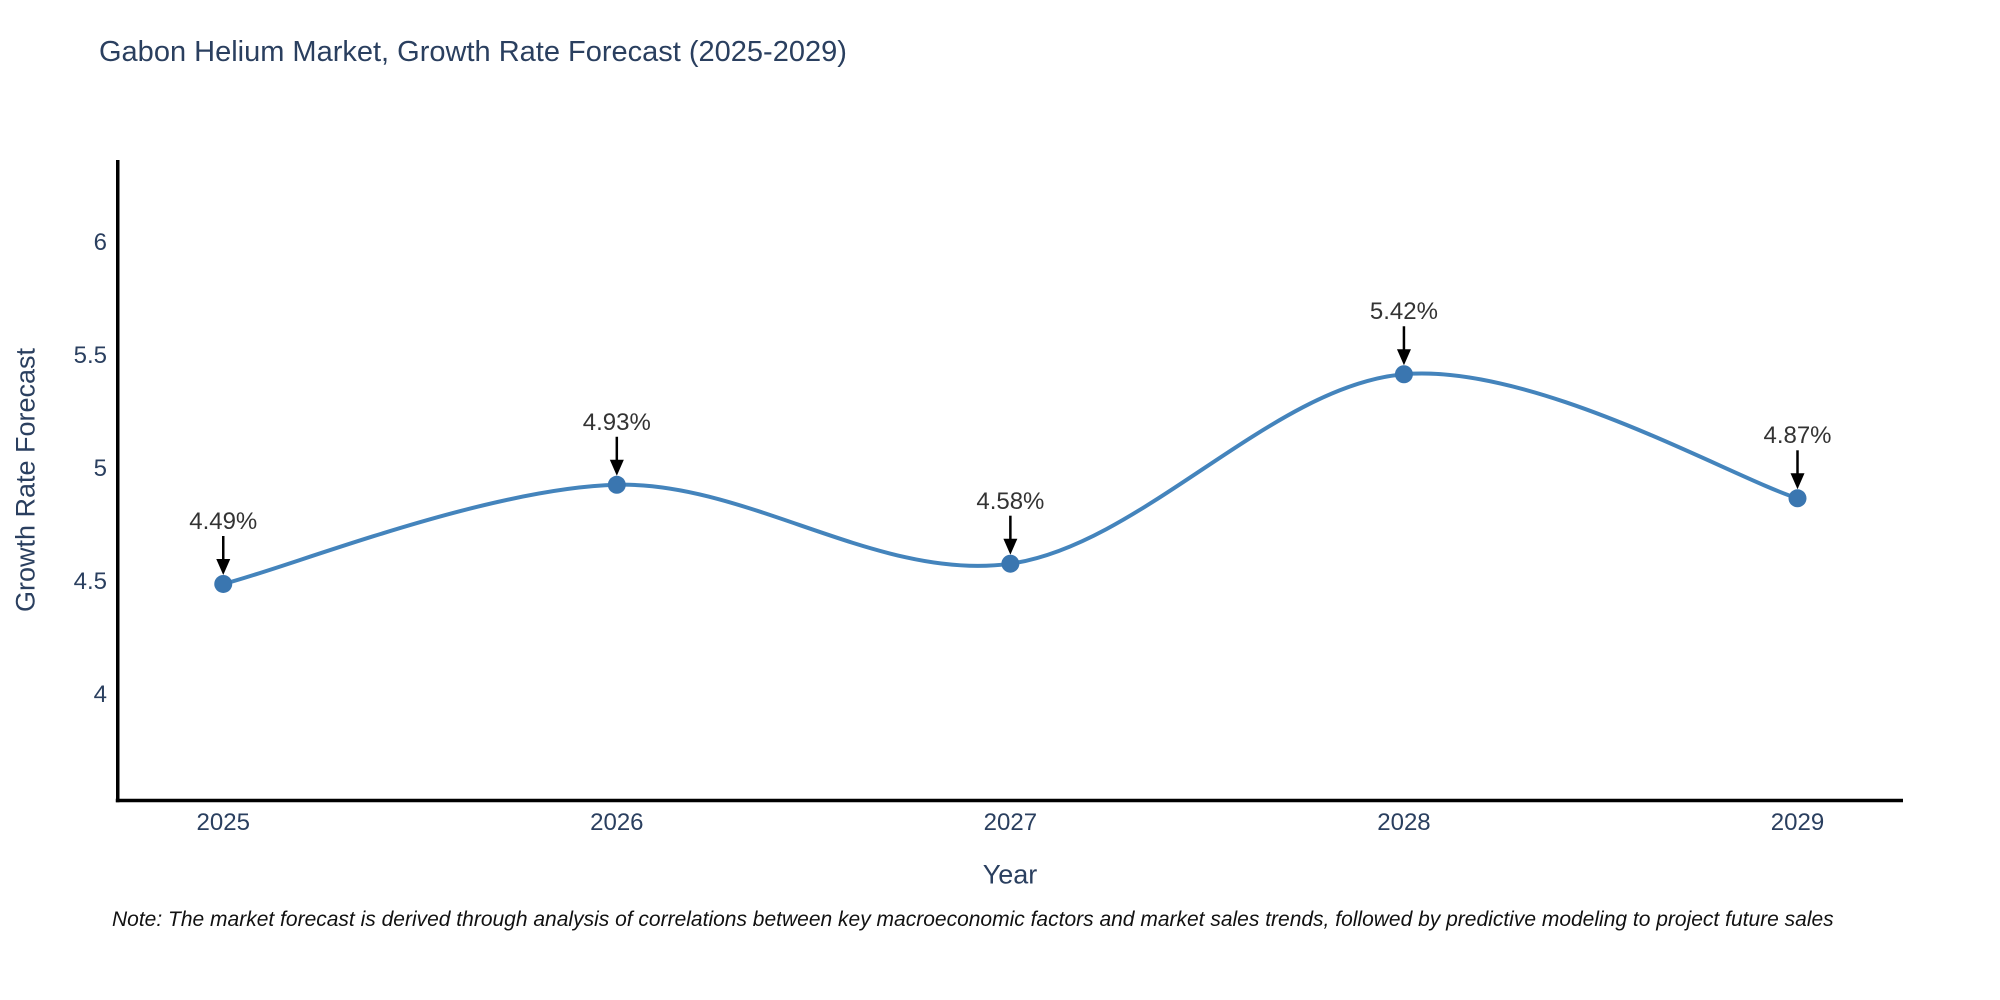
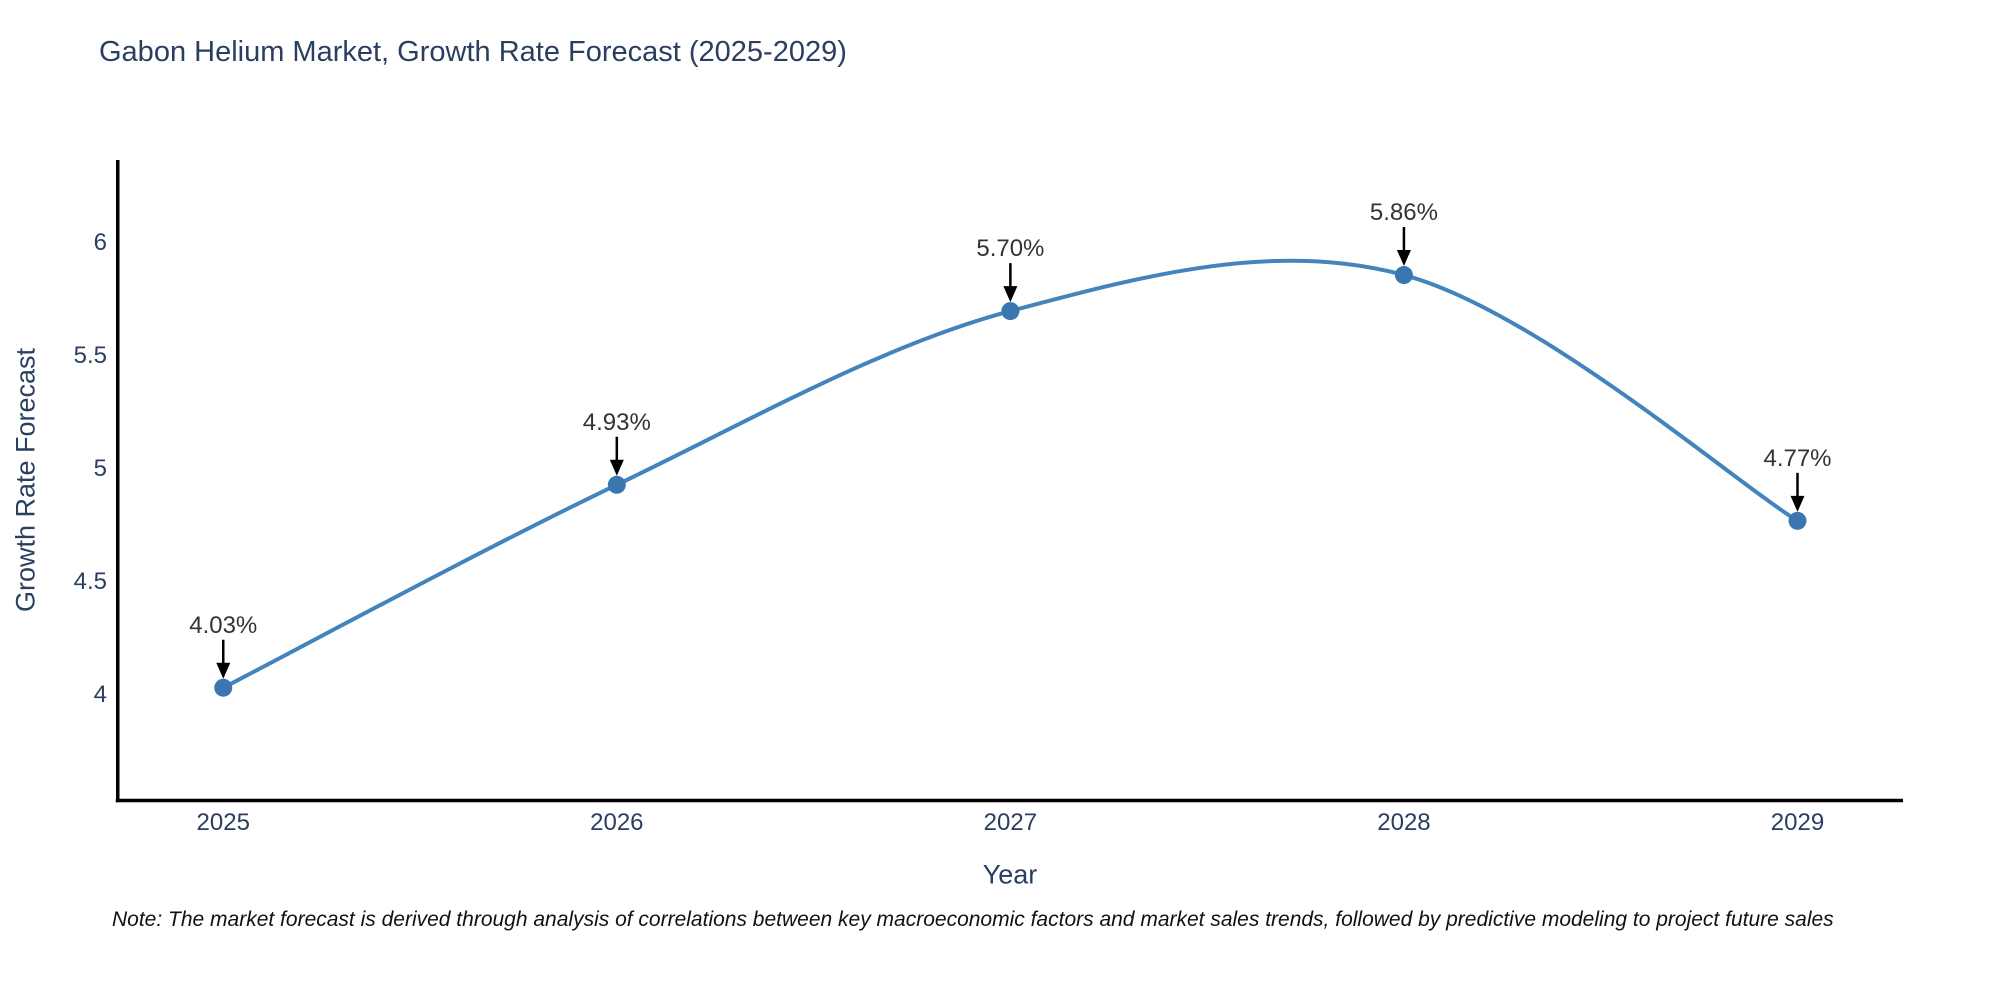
2025: 4.49% -> 4.03%
2027: 4.58% -> 5.70%
2028: 5.42% -> 5.86%
2029: 4.87% -> 4.77%
